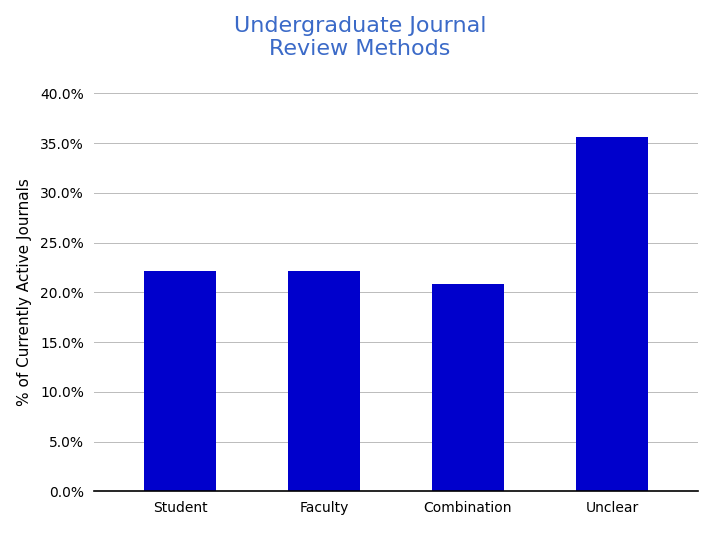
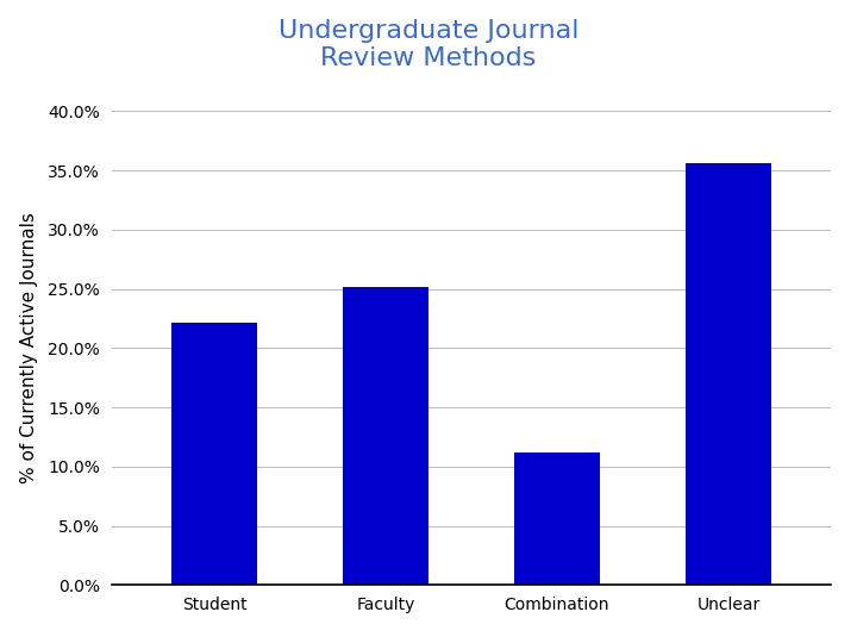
Faculty: 22.2% -> 25.2%
Combination: 20.8% -> 11.2%
